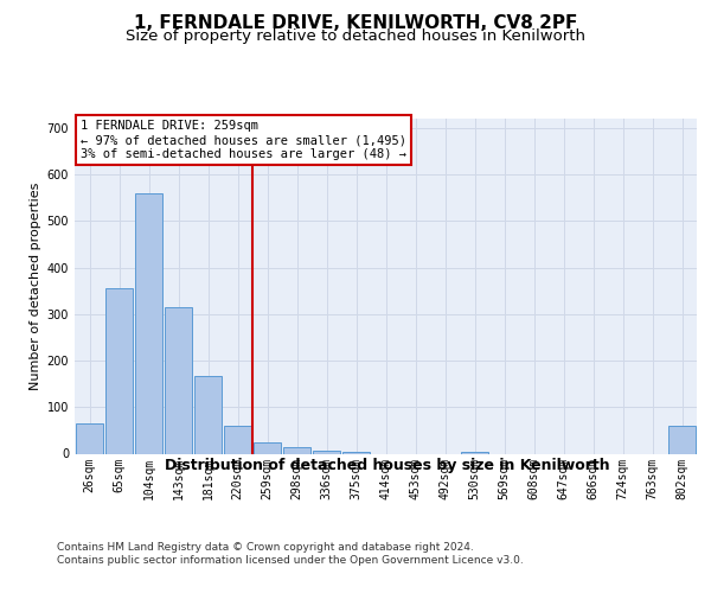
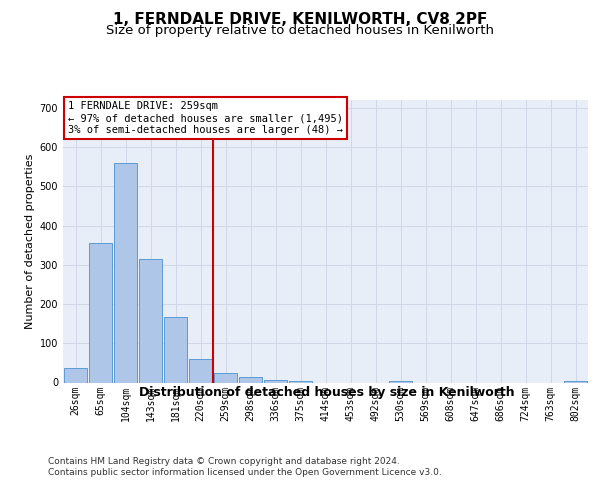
26sqm: 65 -> 38
802sqm: 60 -> 5
